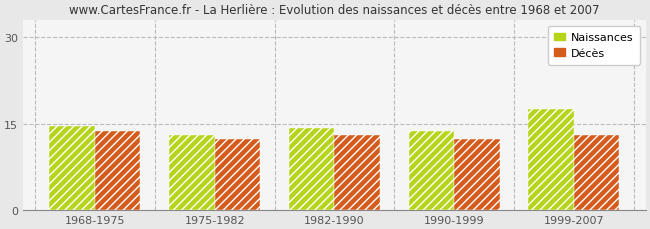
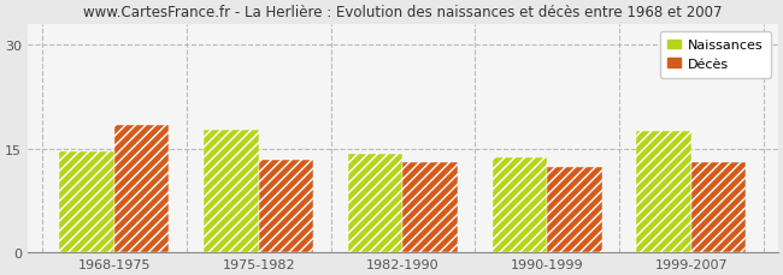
Décès/1968-1975: 13.8 -> 18.4
Naissances/1975-1982: 13.0 -> 17.8
Décès/1975-1982: 12.3 -> 13.4
